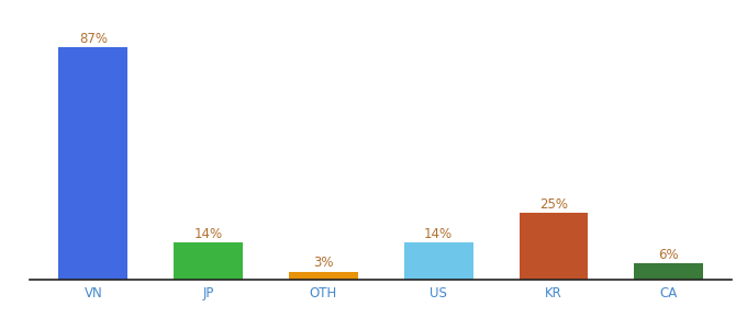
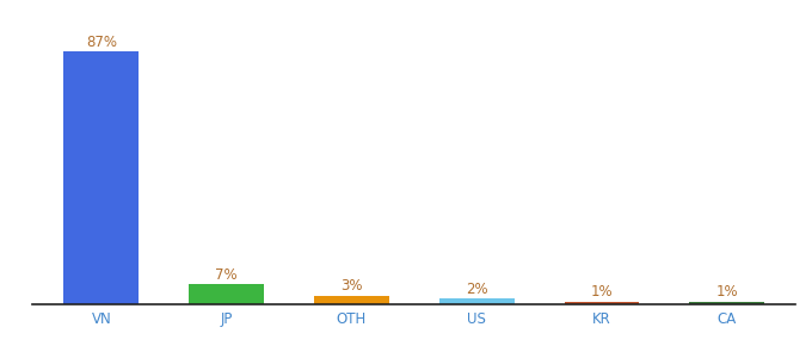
JP: 14% -> 7%
US: 14% -> 2%
KR: 25% -> 1%
CA: 6% -> 1%
